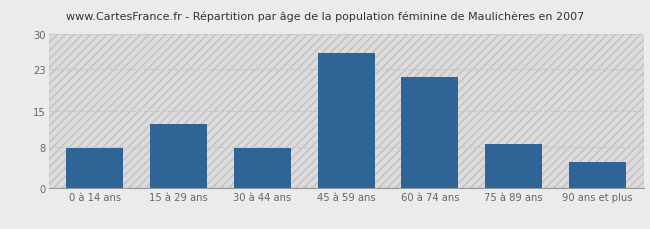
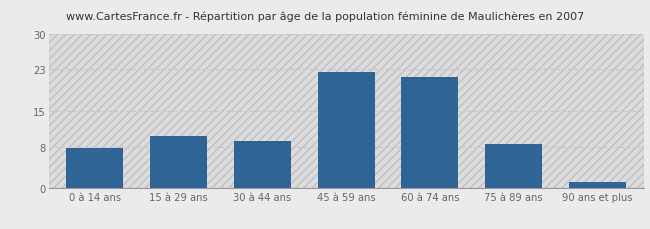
15 à 29 ans: 12.4 -> 10.0
30 à 44 ans: 7.8 -> 9.0
45 à 59 ans: 26.2 -> 22.5
90 ans et plus: 5.0 -> 1.0
